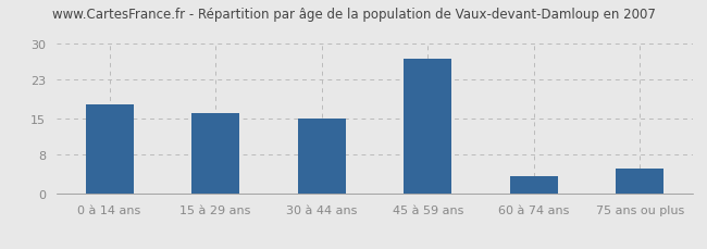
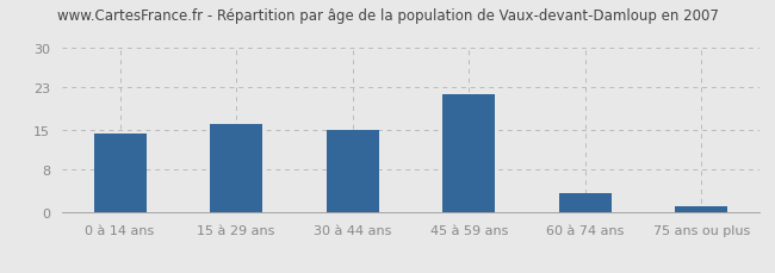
0 à 14 ans: 18.0 -> 14.4
45 à 59 ans: 27.0 -> 21.6
75 ans ou plus: 5.0 -> 1.2
